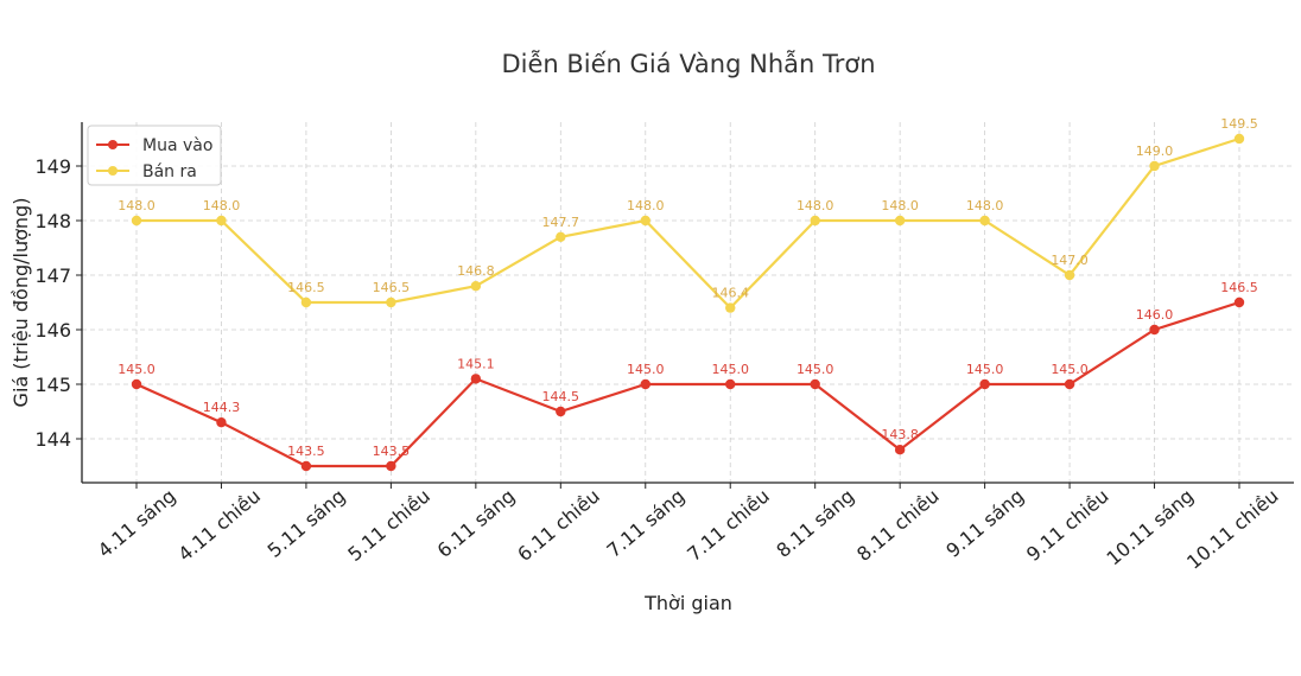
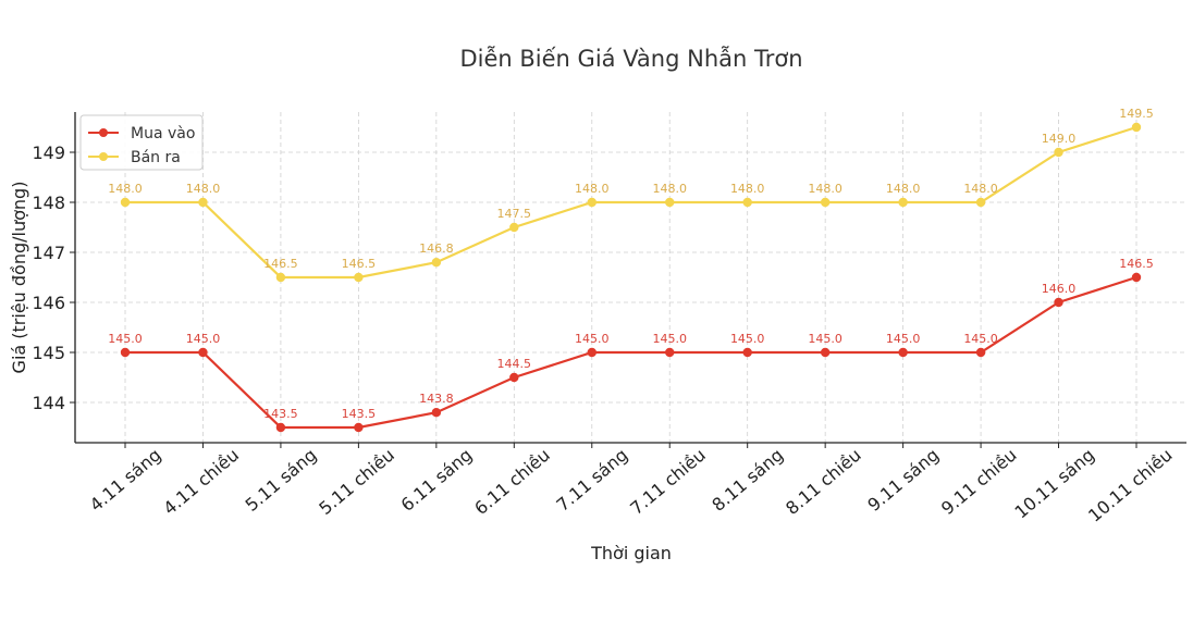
Mua vào/4.11 chiều: 144.3 -> 145.0
Mua vào/6.11 sáng: 145.1 -> 143.8
Bán ra/6.11 chiều: 147.7 -> 147.5
Bán ra/7.11 chiều: 146.4 -> 148.0
Mua vào/8.11 chiều: 143.8 -> 145.0
Bán ra/9.11 chiều: 147.0 -> 148.0
